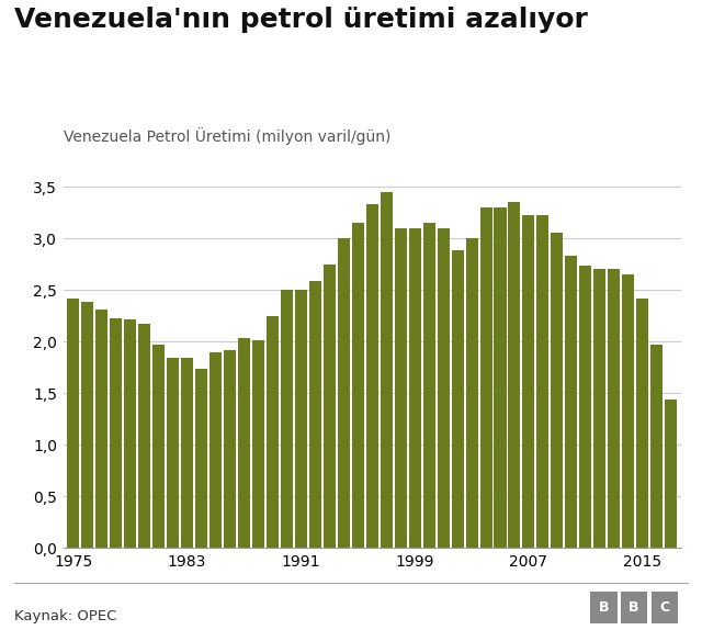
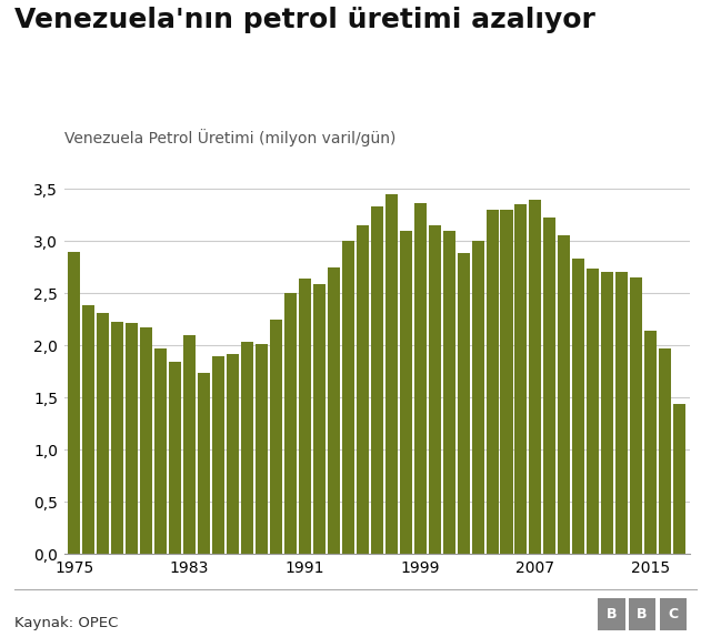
1975: 2,42 -> 2,90
1983: 1,84 -> 2,10
1991: 2,50 -> 2,64
1999: 3,10 -> 3,36
2007: 3,22 -> 3,40
2015: 2,42 -> 2,14
